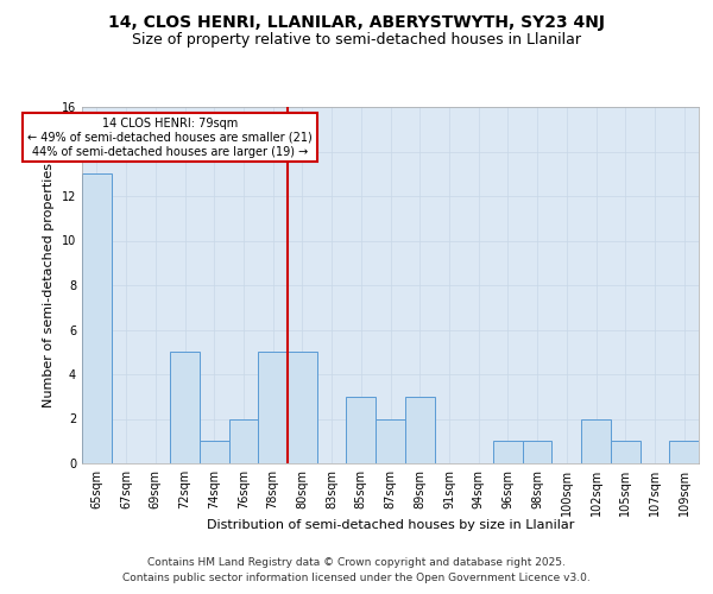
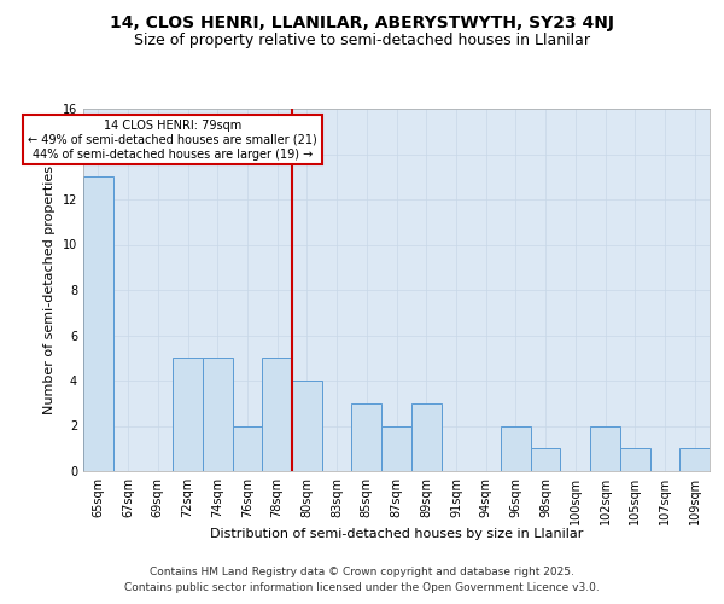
74sqm: 1 -> 5
80sqm: 5 -> 4
96sqm: 1 -> 2
